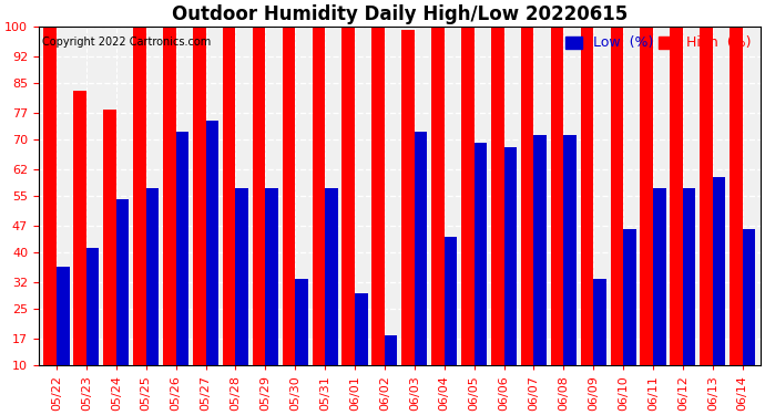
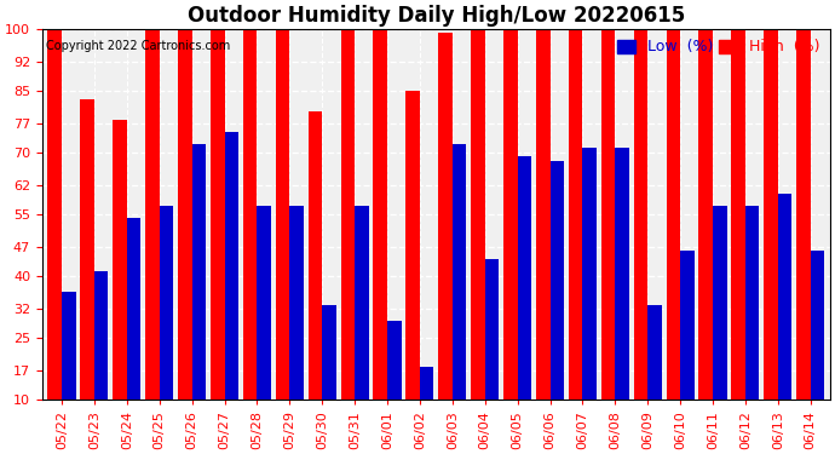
High (%)/05/30: 100 -> 80
High (%)/06/02: 100 -> 85
